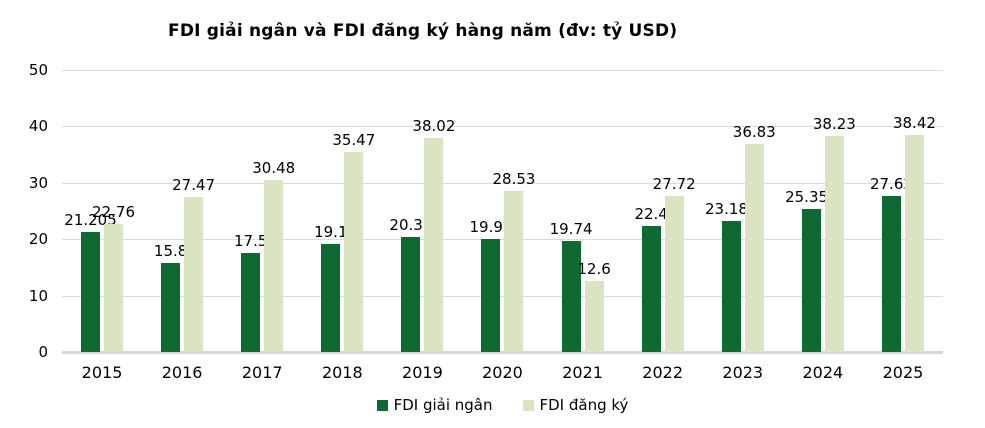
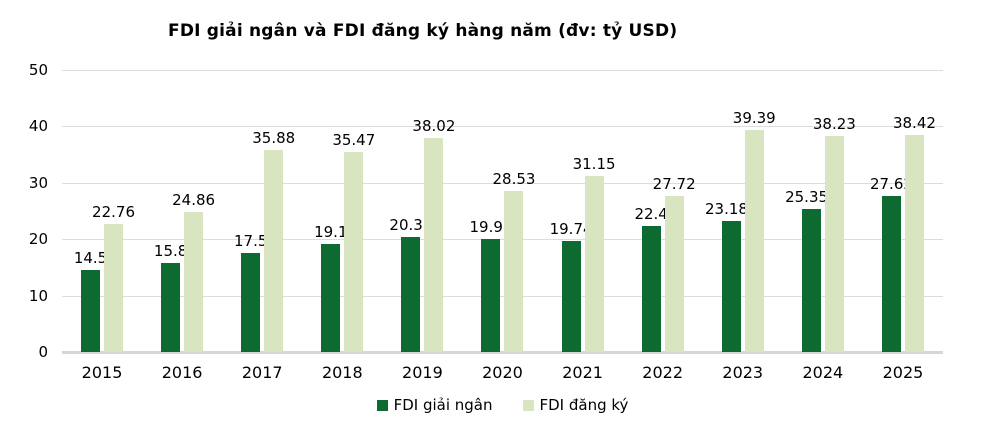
FDI giải ngân/2015: 21.205 -> 14.5
FDI đăng ký/2016: 27.47 -> 24.86
FDI đăng ký/2017: 30.48 -> 35.88
FDI đăng ký/2021: 12.6 -> 31.15
FDI đăng ký/2023: 36.83 -> 39.39
